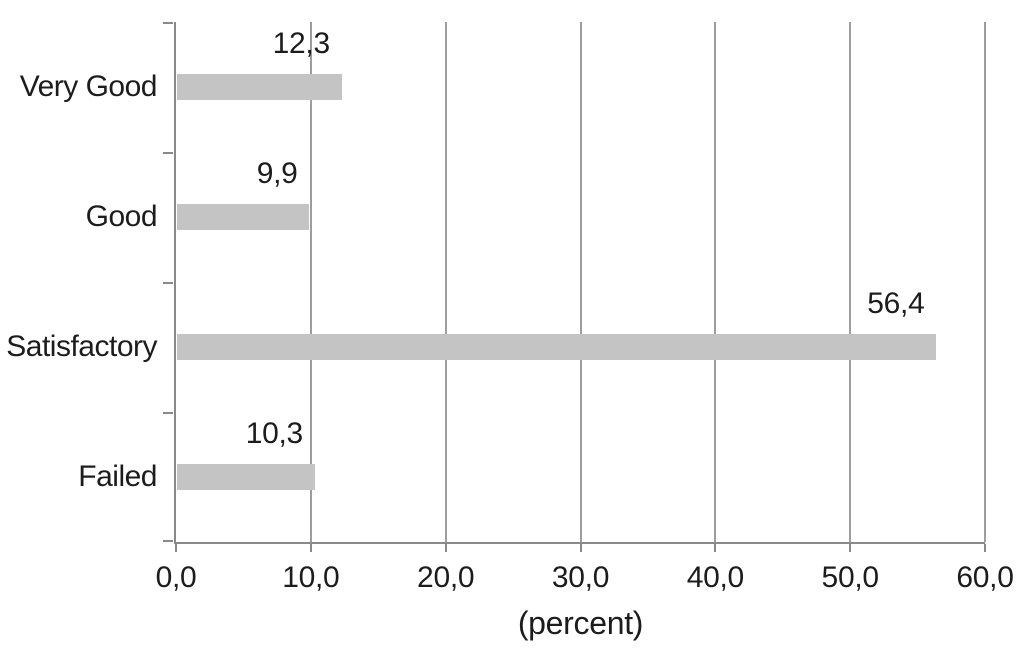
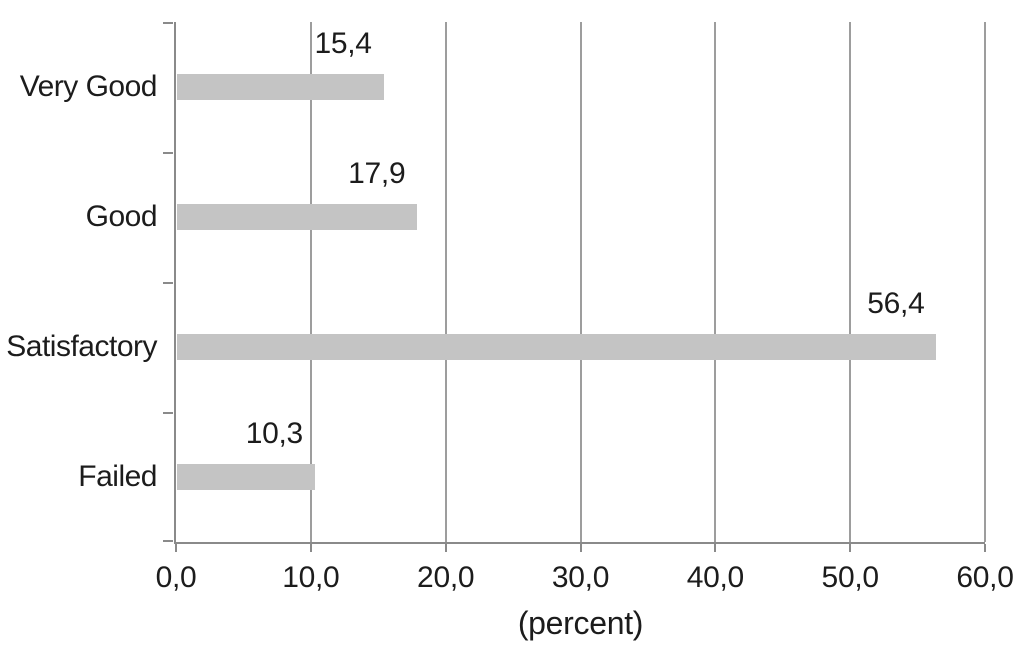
Very Good: 12,3 -> 15,4
Good: 9,9 -> 17,9
